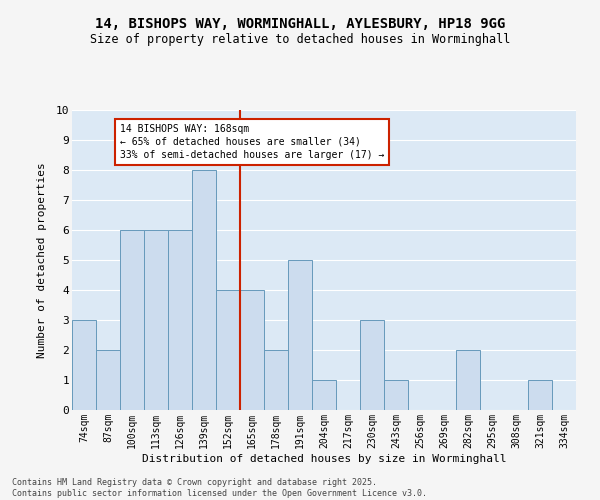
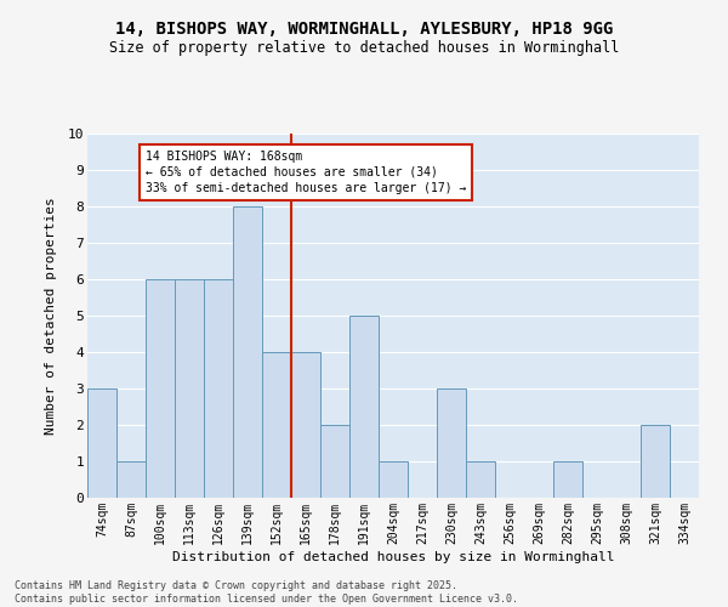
87sqm: 2 -> 1
282sqm: 2 -> 1
321sqm: 1 -> 2
